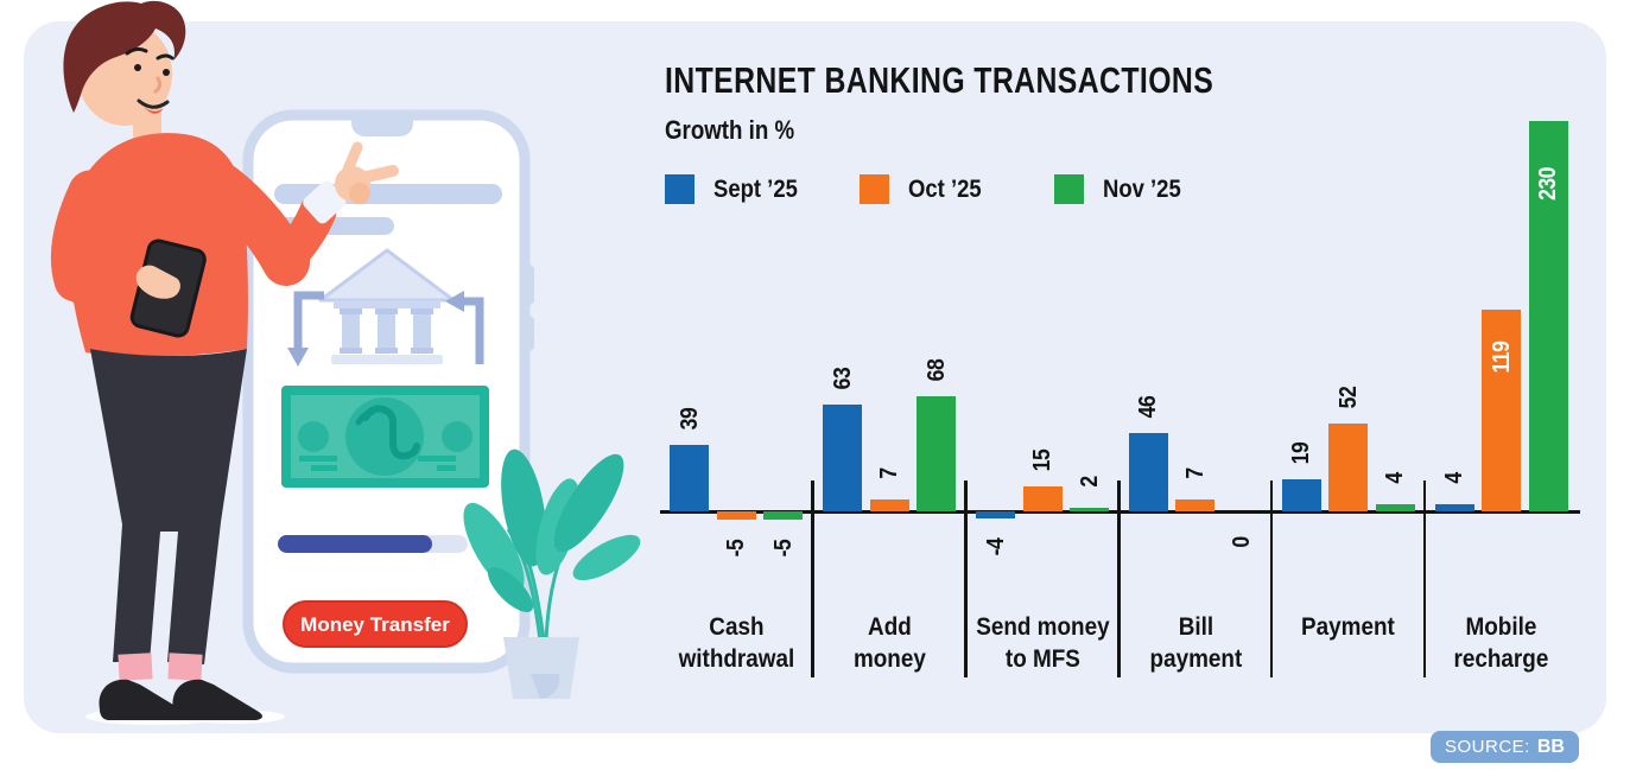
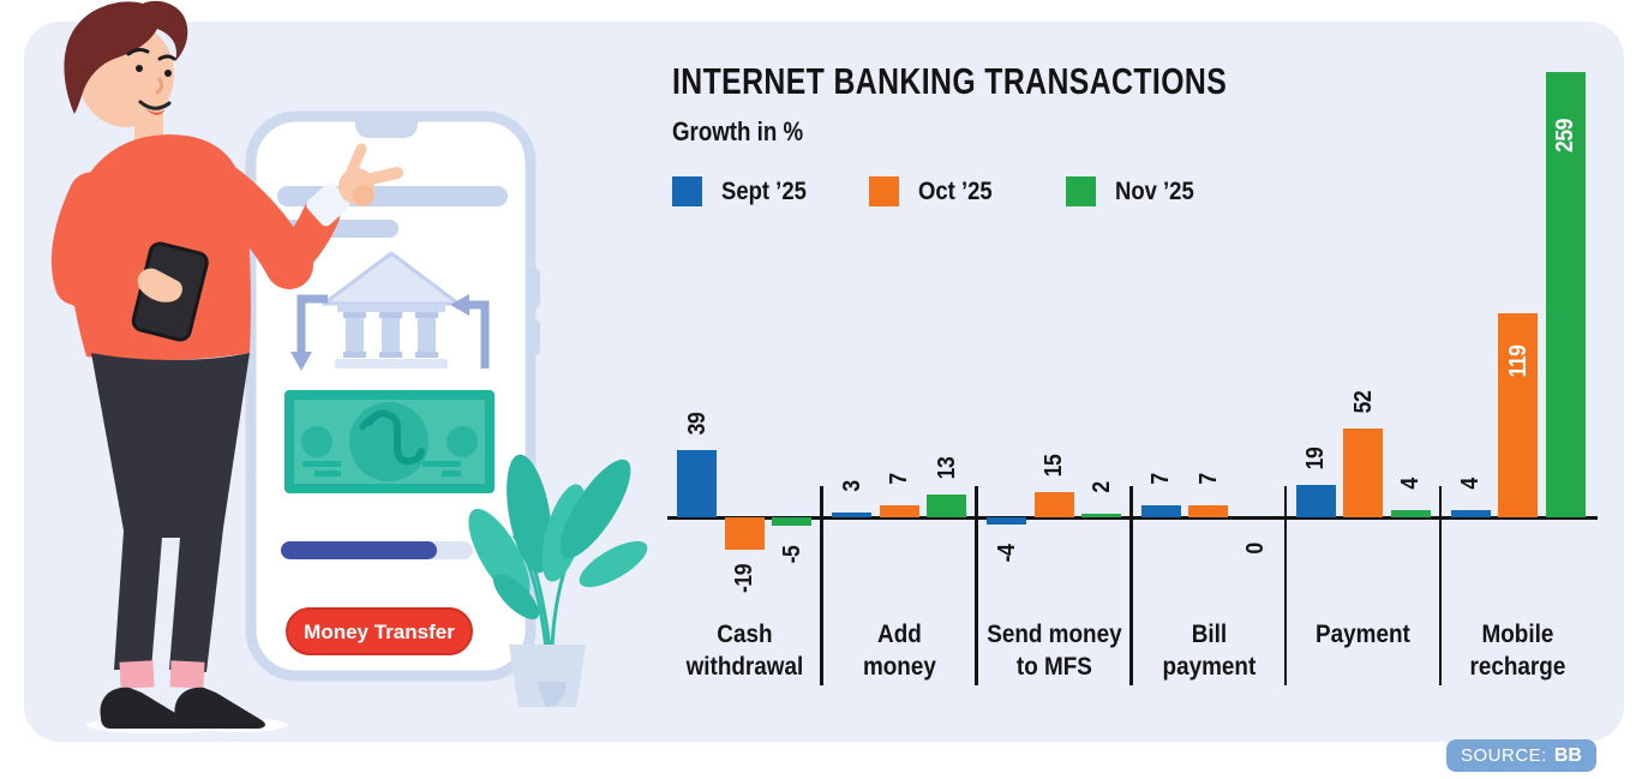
Oct ’25/Cash withdrawal: -5 -> -19
Sept ’25/Add money: 63 -> 3
Nov ’25/Add money: 68 -> 13
Sept ’25/Bill payment: 46 -> 7
Nov ’25/Mobile recharge: 230 -> 259
